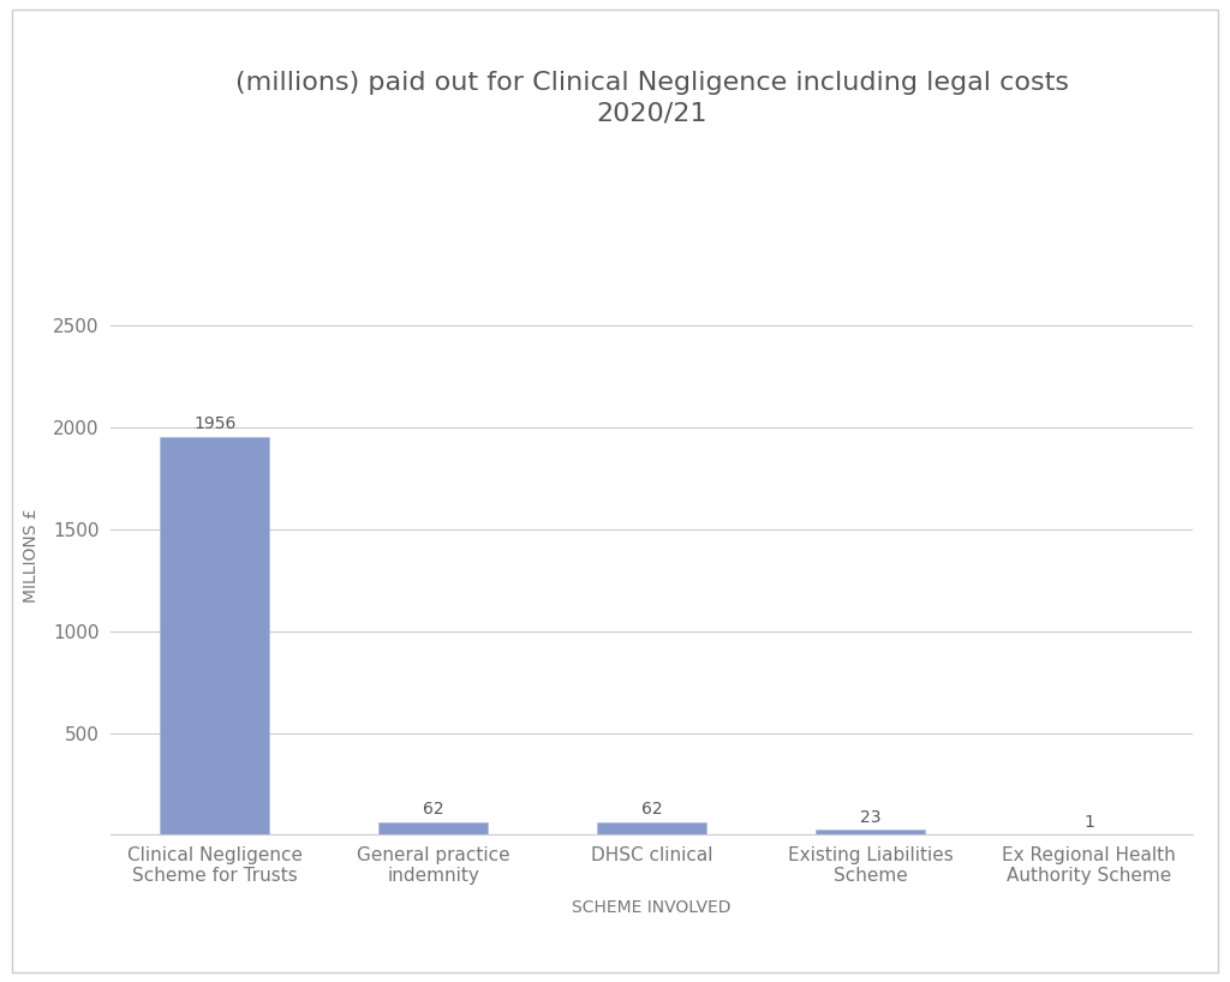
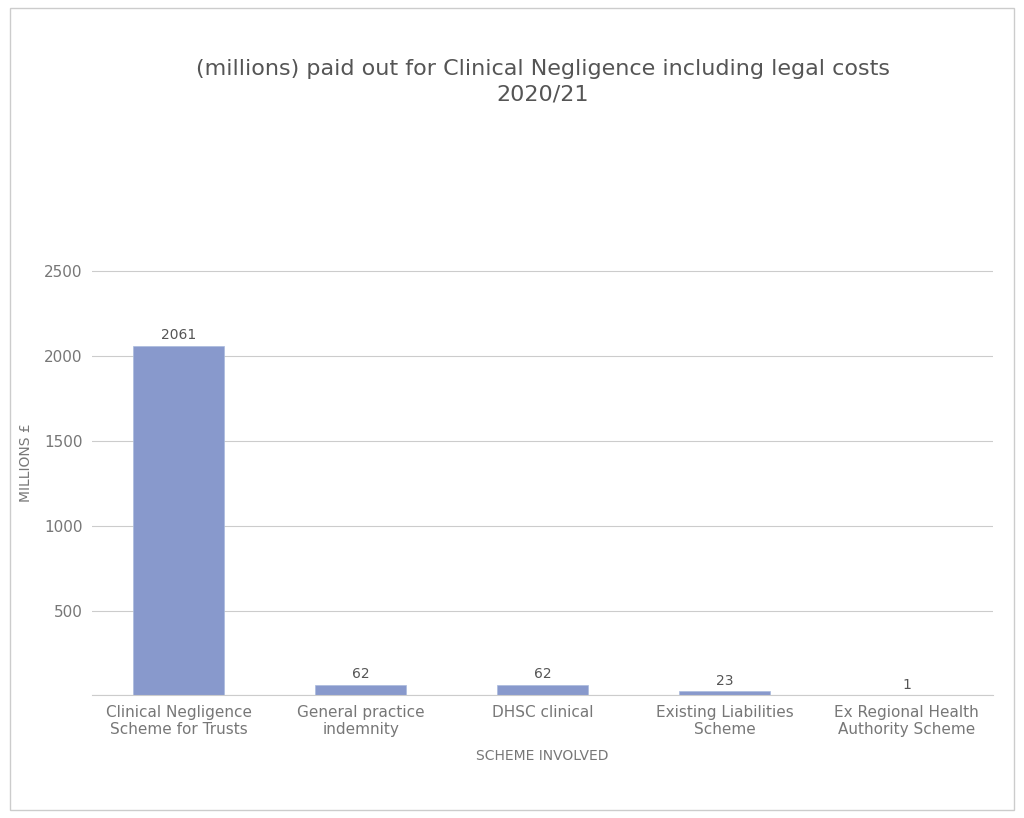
Clinical Negligence Scheme for Trusts: 1956 -> 2061
